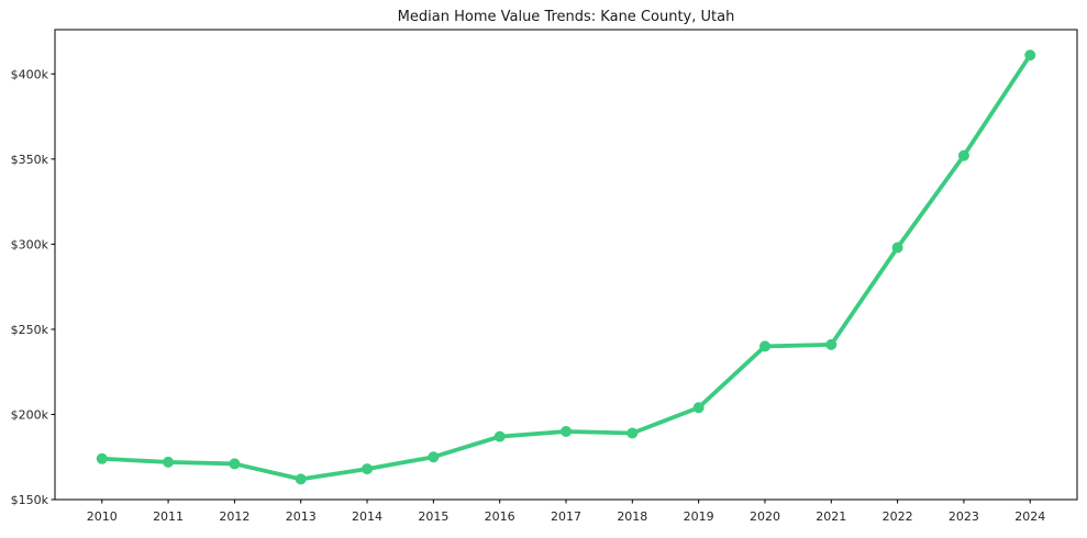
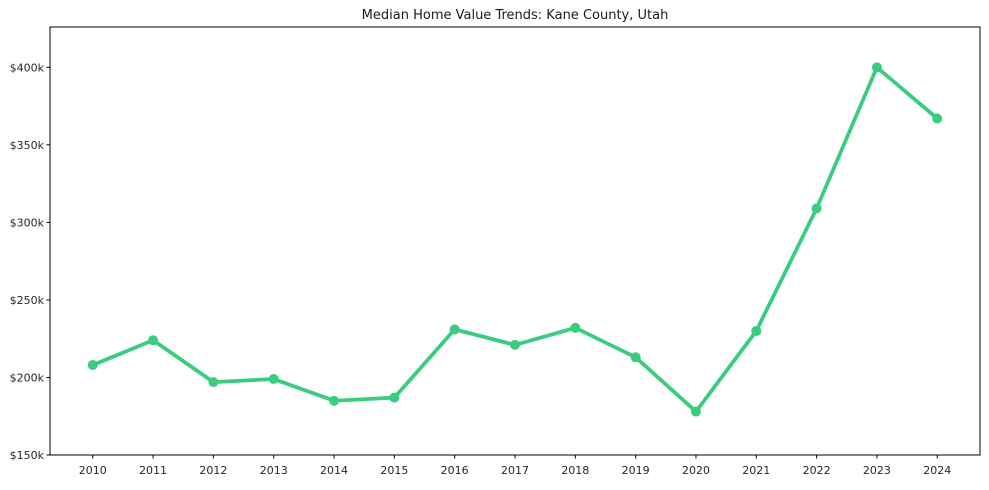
2010: $174k -> $208k
2011: $172k -> $224k
2012: $171k -> $197k
2013: $162k -> $199k
2014: $168k -> $185k
2015: $175k -> $187k
2016: $187k -> $231k
2017: $190k -> $221k
2018: $189k -> $232k
2019: $204k -> $213k
2020: $240k -> $178k
2021: $241k -> $230k
2022: $298k -> $309k
2023: $352k -> $400k
2024: $411k -> $367k
